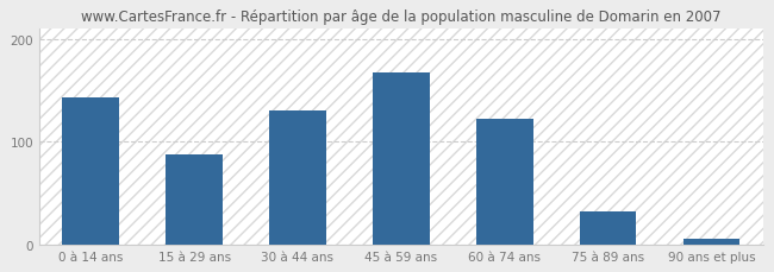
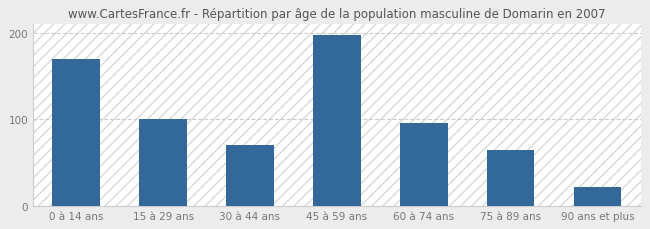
0 à 14 ans: 143 -> 170
15 à 29 ans: 88 -> 100
30 à 44 ans: 131 -> 70
45 à 59 ans: 168 -> 198
60 à 74 ans: 122 -> 96
75 à 89 ans: 32 -> 64
90 ans et plus: 5 -> 22
